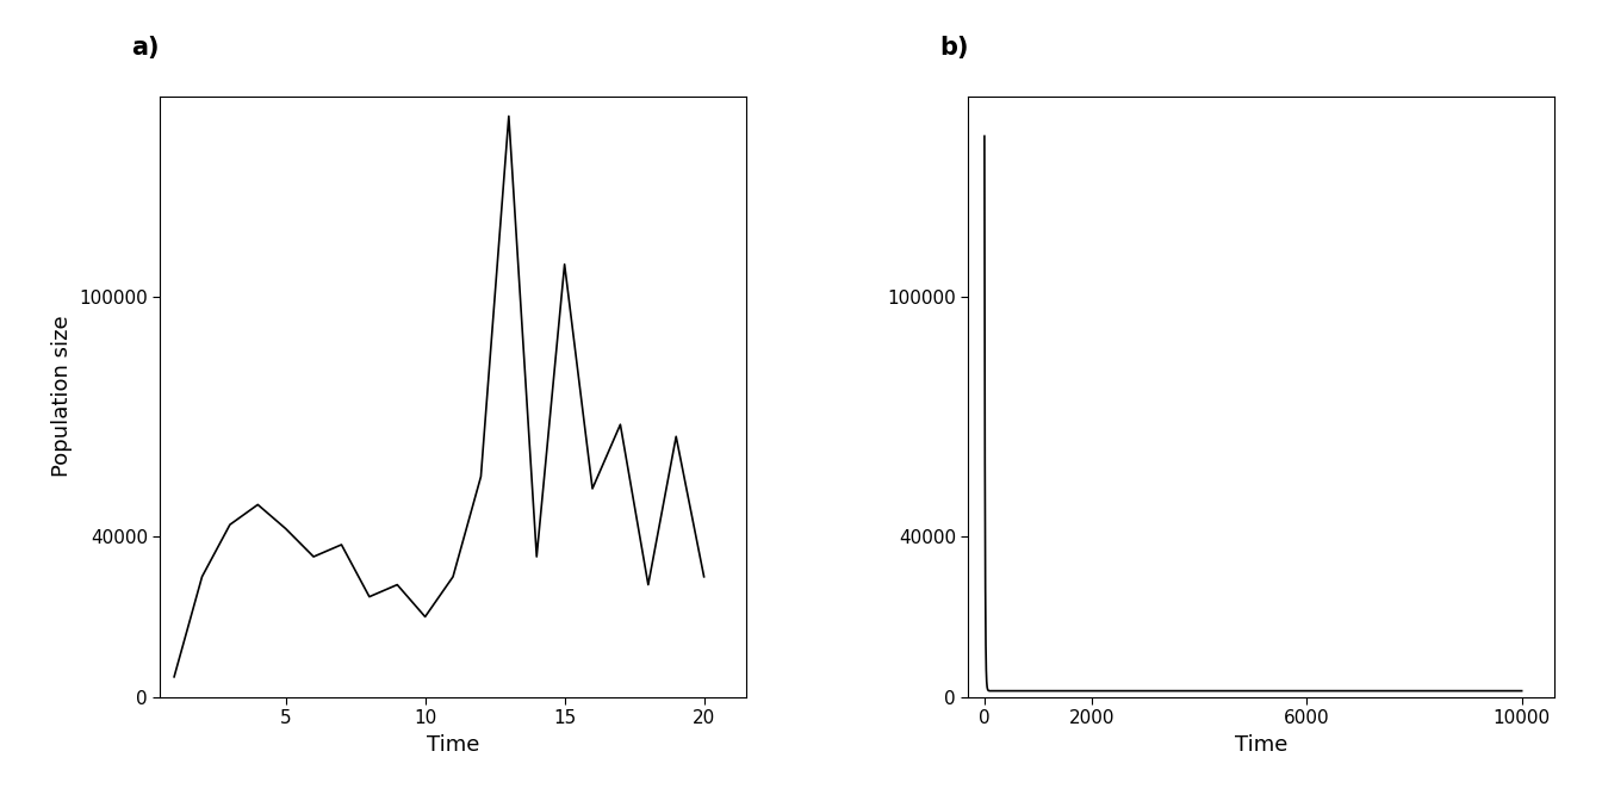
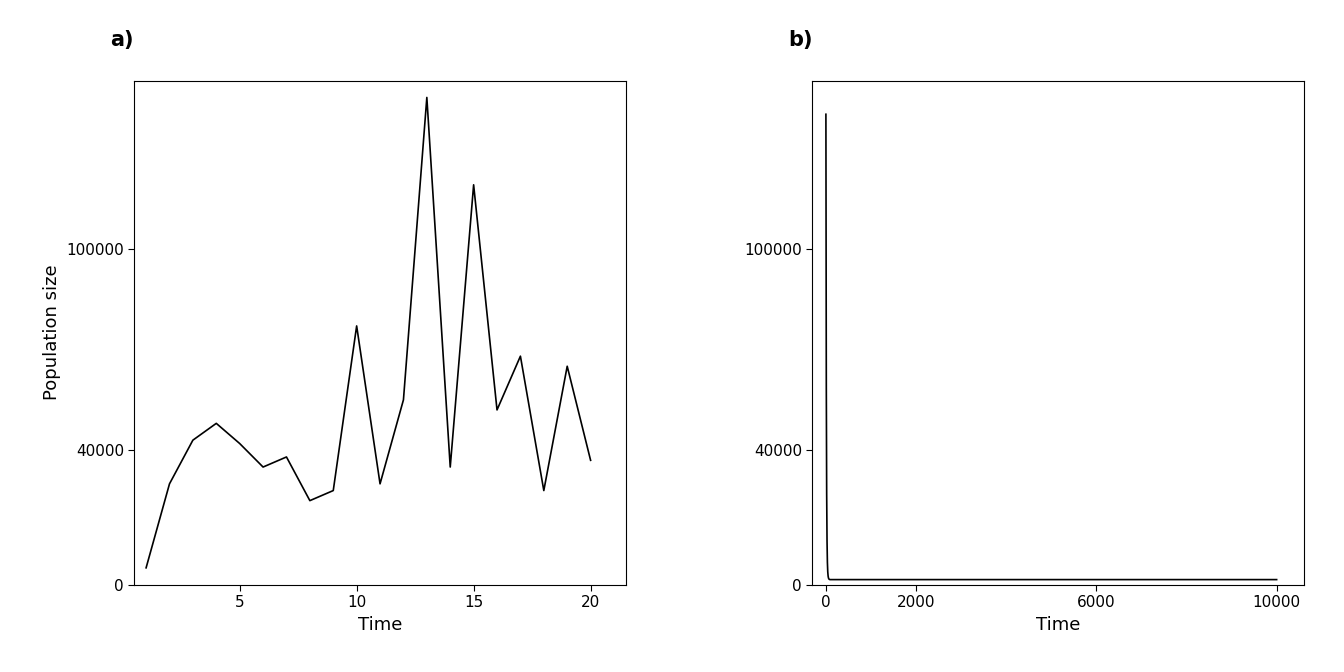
10: 20000 -> 77000
15: 108000 -> 119000
20: 30000 -> 37000
